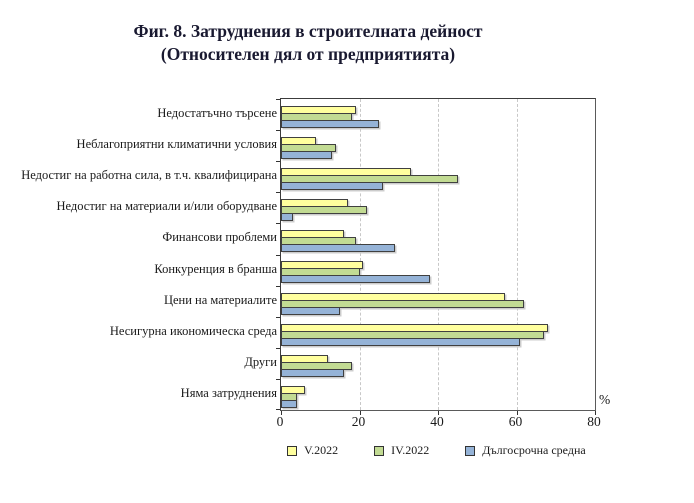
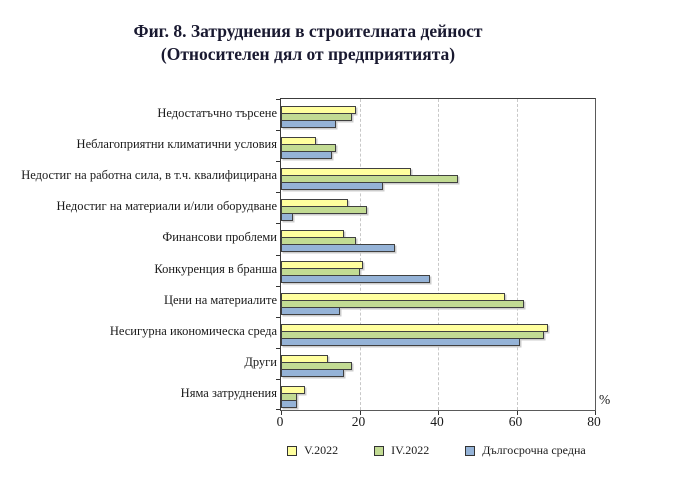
Дългосрочна средна/Недостатъчно търсене: 25 -> 14
